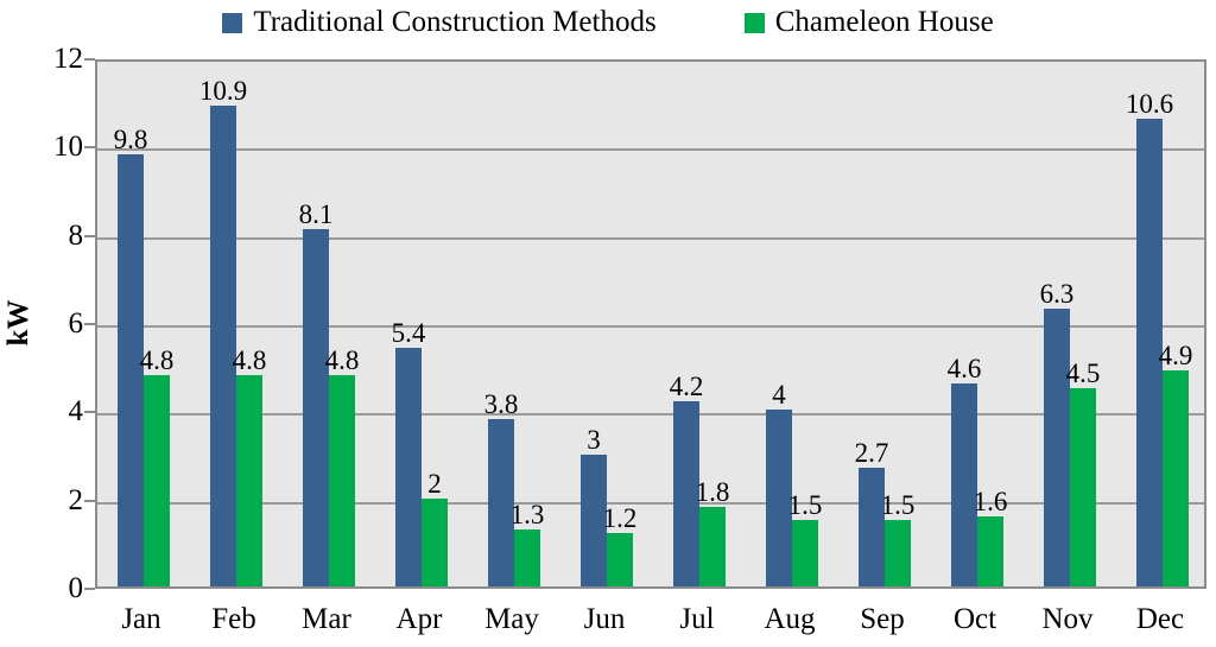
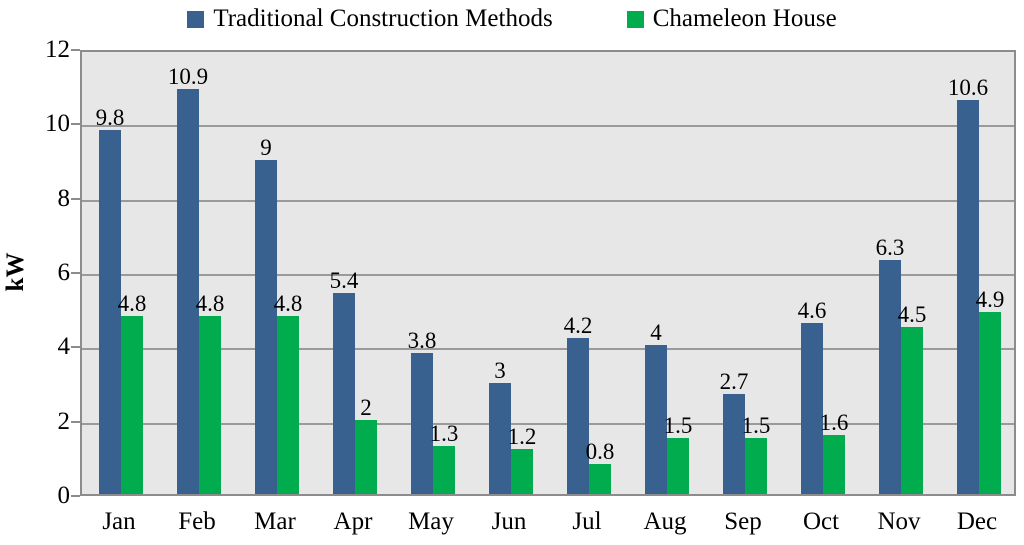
Traditional Construction Methods/Mar: 8.1 -> 9
Chameleon House/Jul: 1.8 -> 0.8
